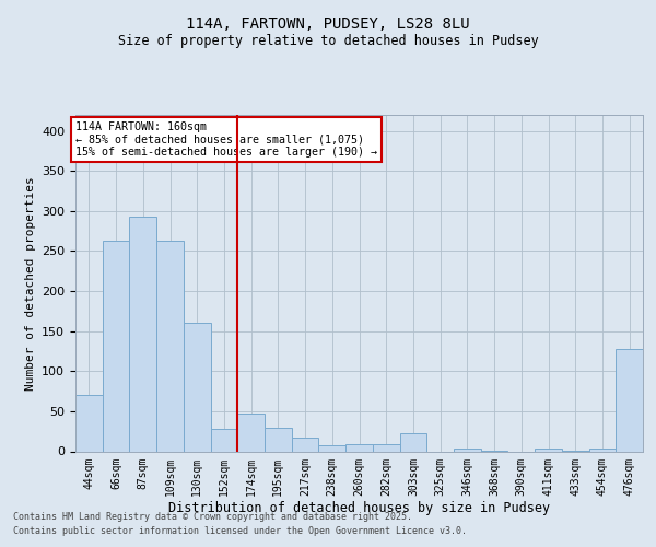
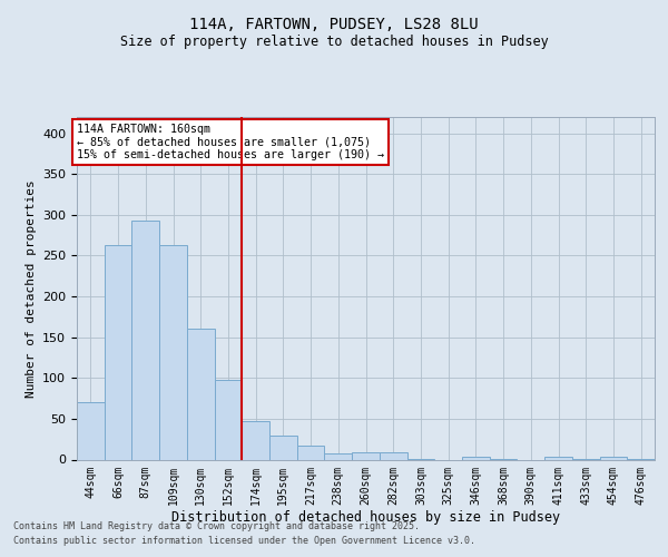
152sqm: 28 -> 98
303sqm: 22 -> 1
476sqm: 128 -> 1
